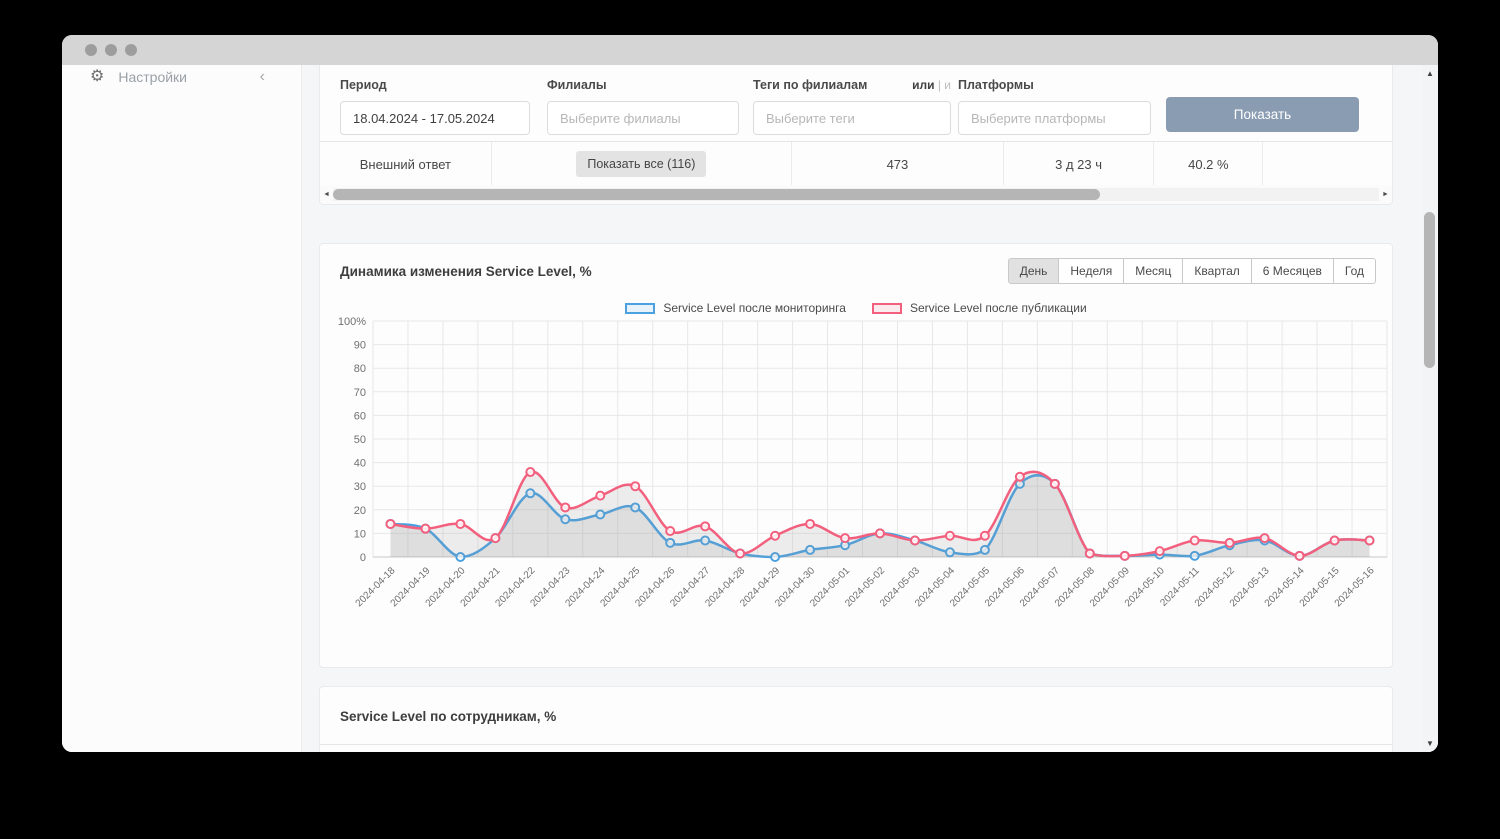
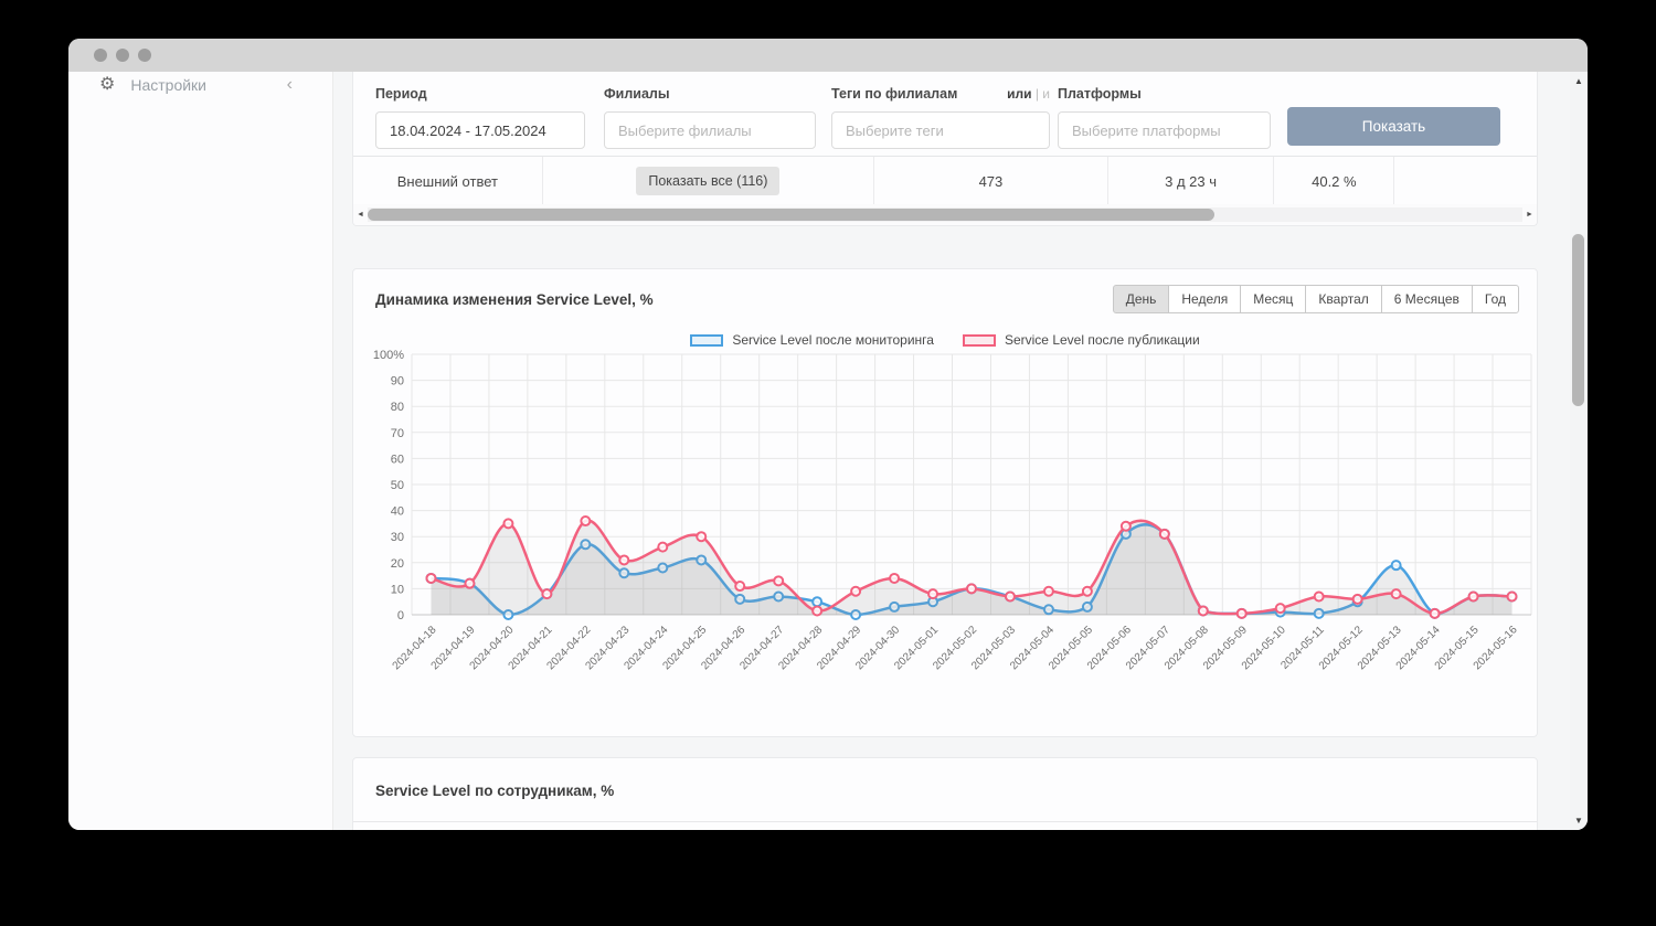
Service Level после публикации/2024-04-20: 14% -> 35%
Service Level после мониторинга/2024-04-28: 2% -> 5%
Service Level после мониторинга/2024-05-13: 7% -> 19%
